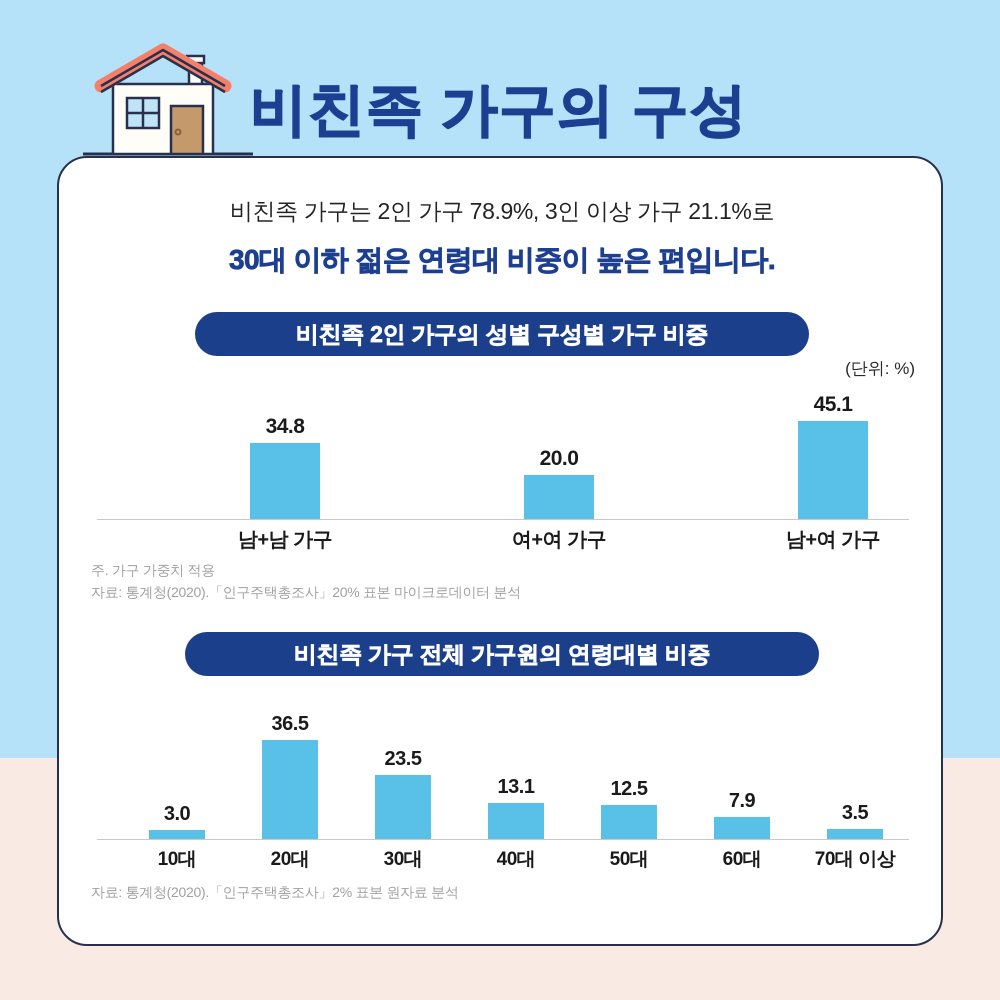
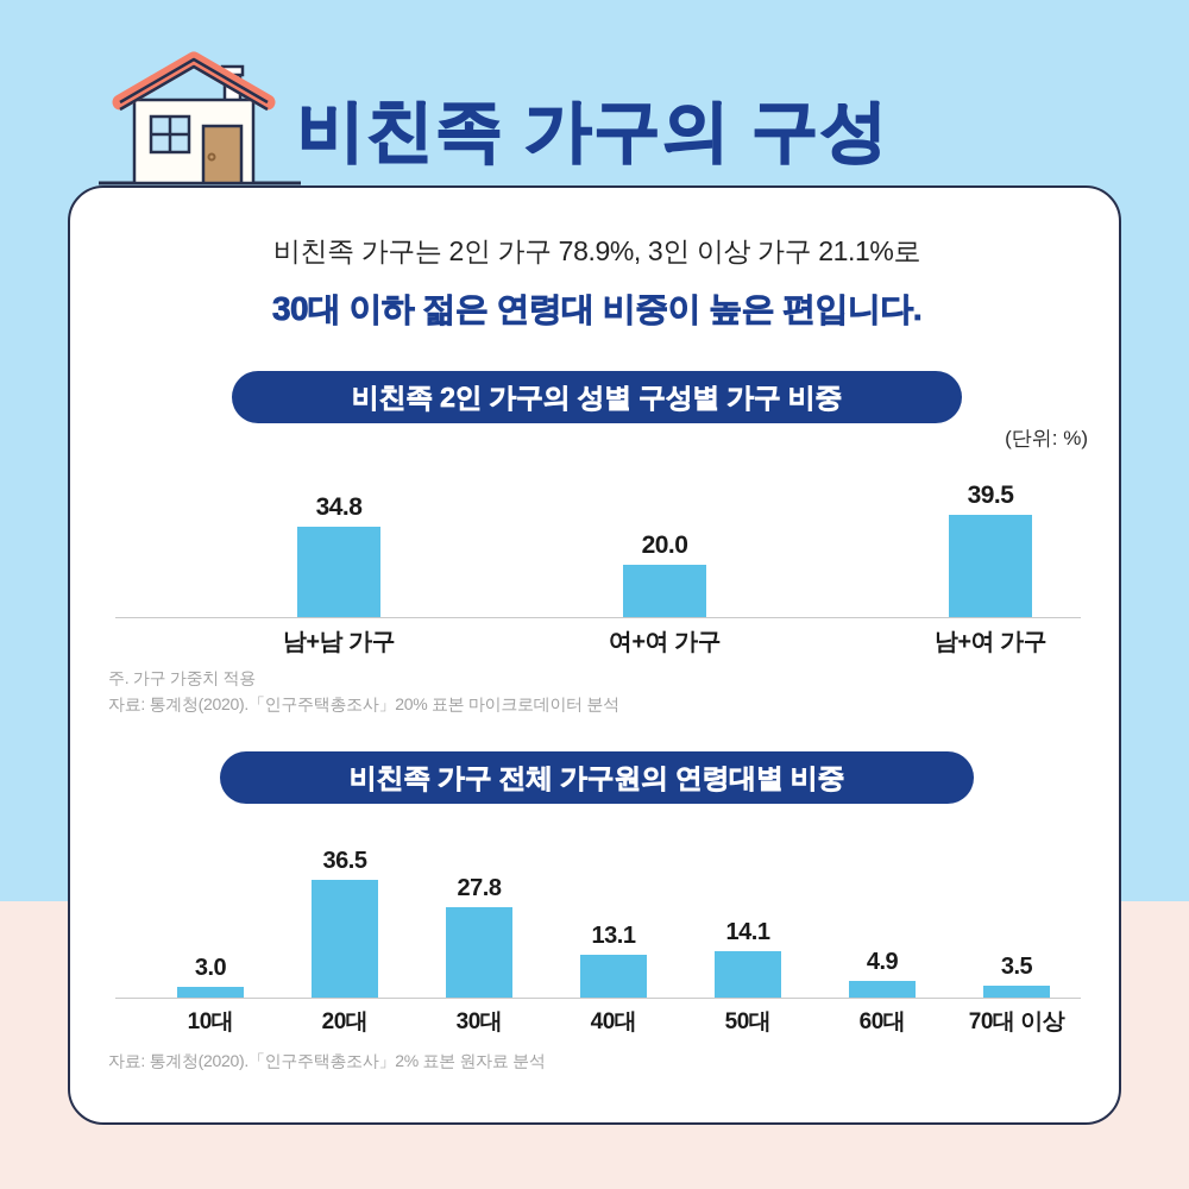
비친족 2인 가구의 성별 구성별 가구 비중/남+여 가구: 45.1 -> 39.5
비친족 가구 전체 가구원의 연령대별 비중/30대: 23.5 -> 27.8
비친족 가구 전체 가구원의 연령대별 비중/50대: 12.5 -> 14.1
비친족 가구 전체 가구원의 연령대별 비중/60대: 7.9 -> 4.9
